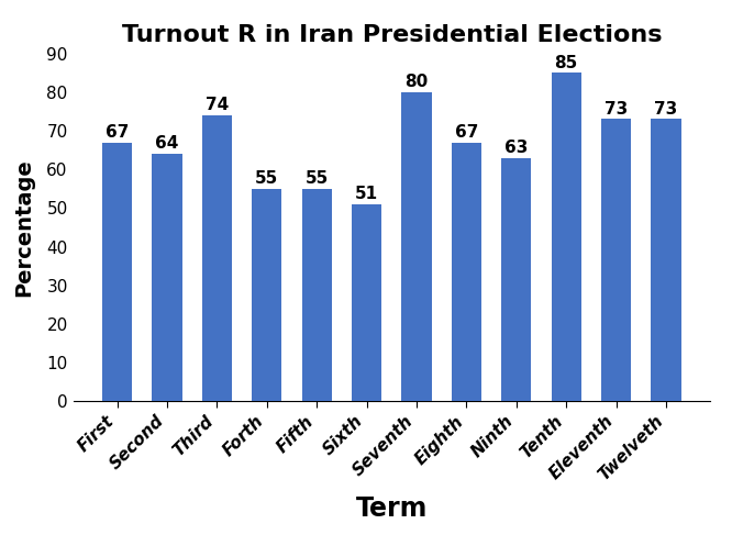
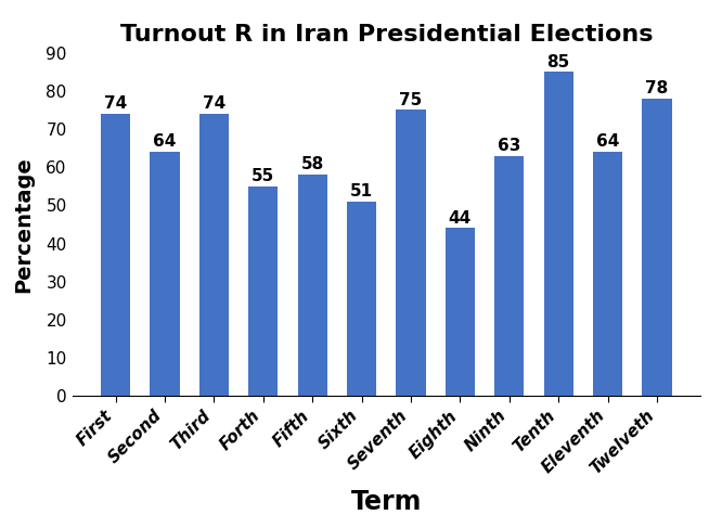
First: 67 -> 74
Fifth: 55 -> 58
Seventh: 80 -> 75
Eighth: 67 -> 44
Eleventh: 73 -> 64
Twelveth: 73 -> 78
